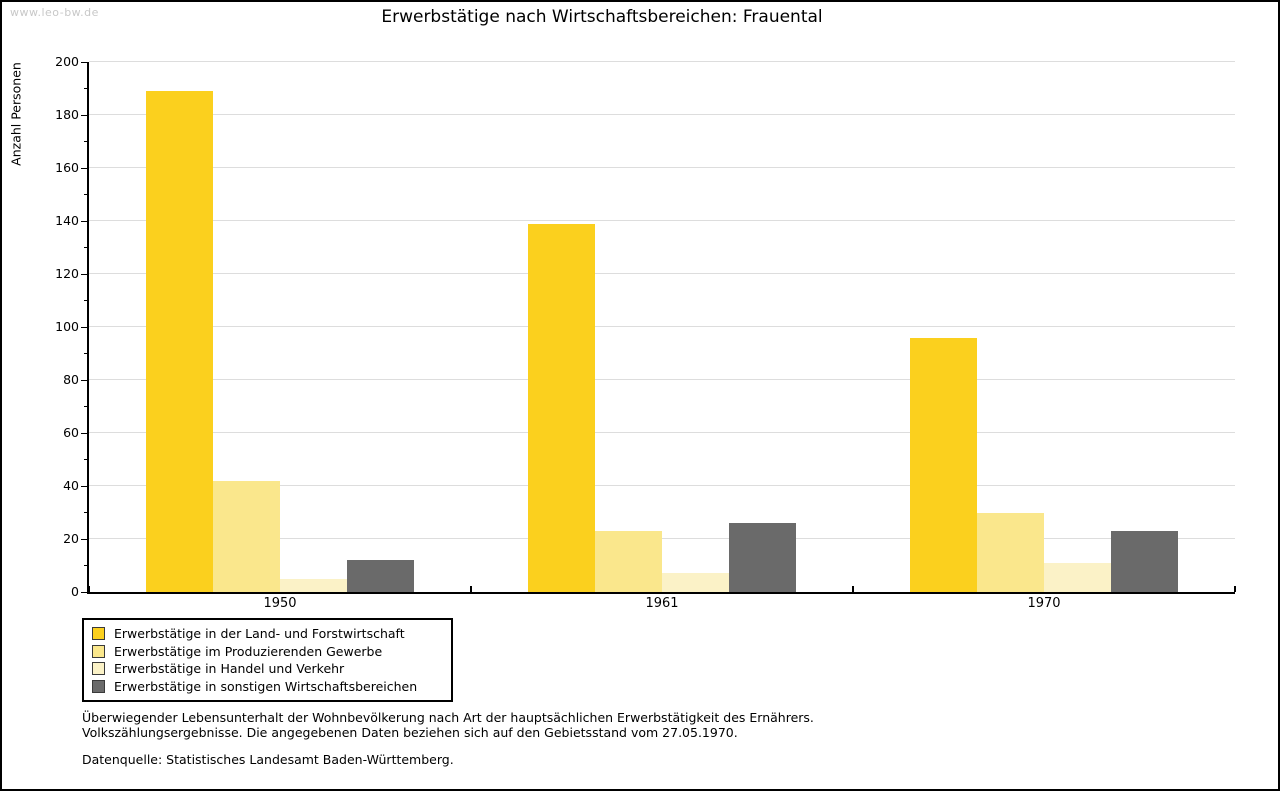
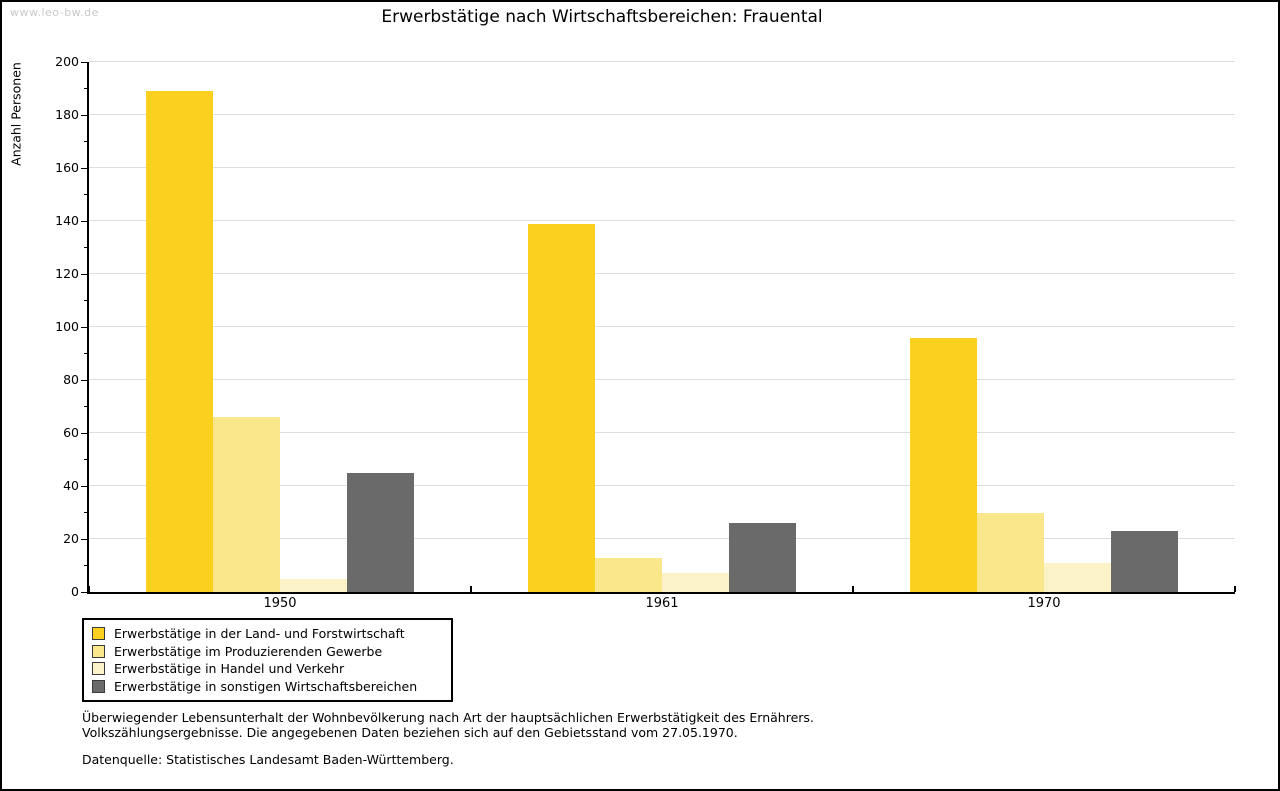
Erwerbstätige im Produzierenden Gewerbe/1950: 42 -> 66
Erwerbstätige in sonstigen Wirtschaftsbereichen/1950: 12 -> 45
Erwerbstätige im Produzierenden Gewerbe/1961: 23 -> 13
